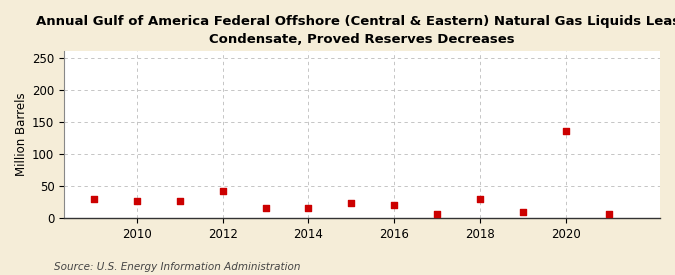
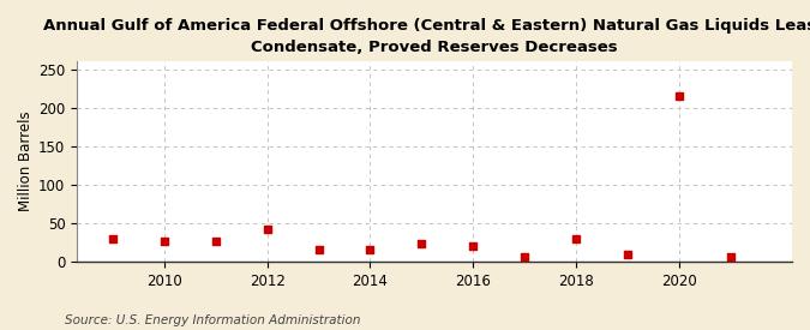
2020: 136 -> 216
